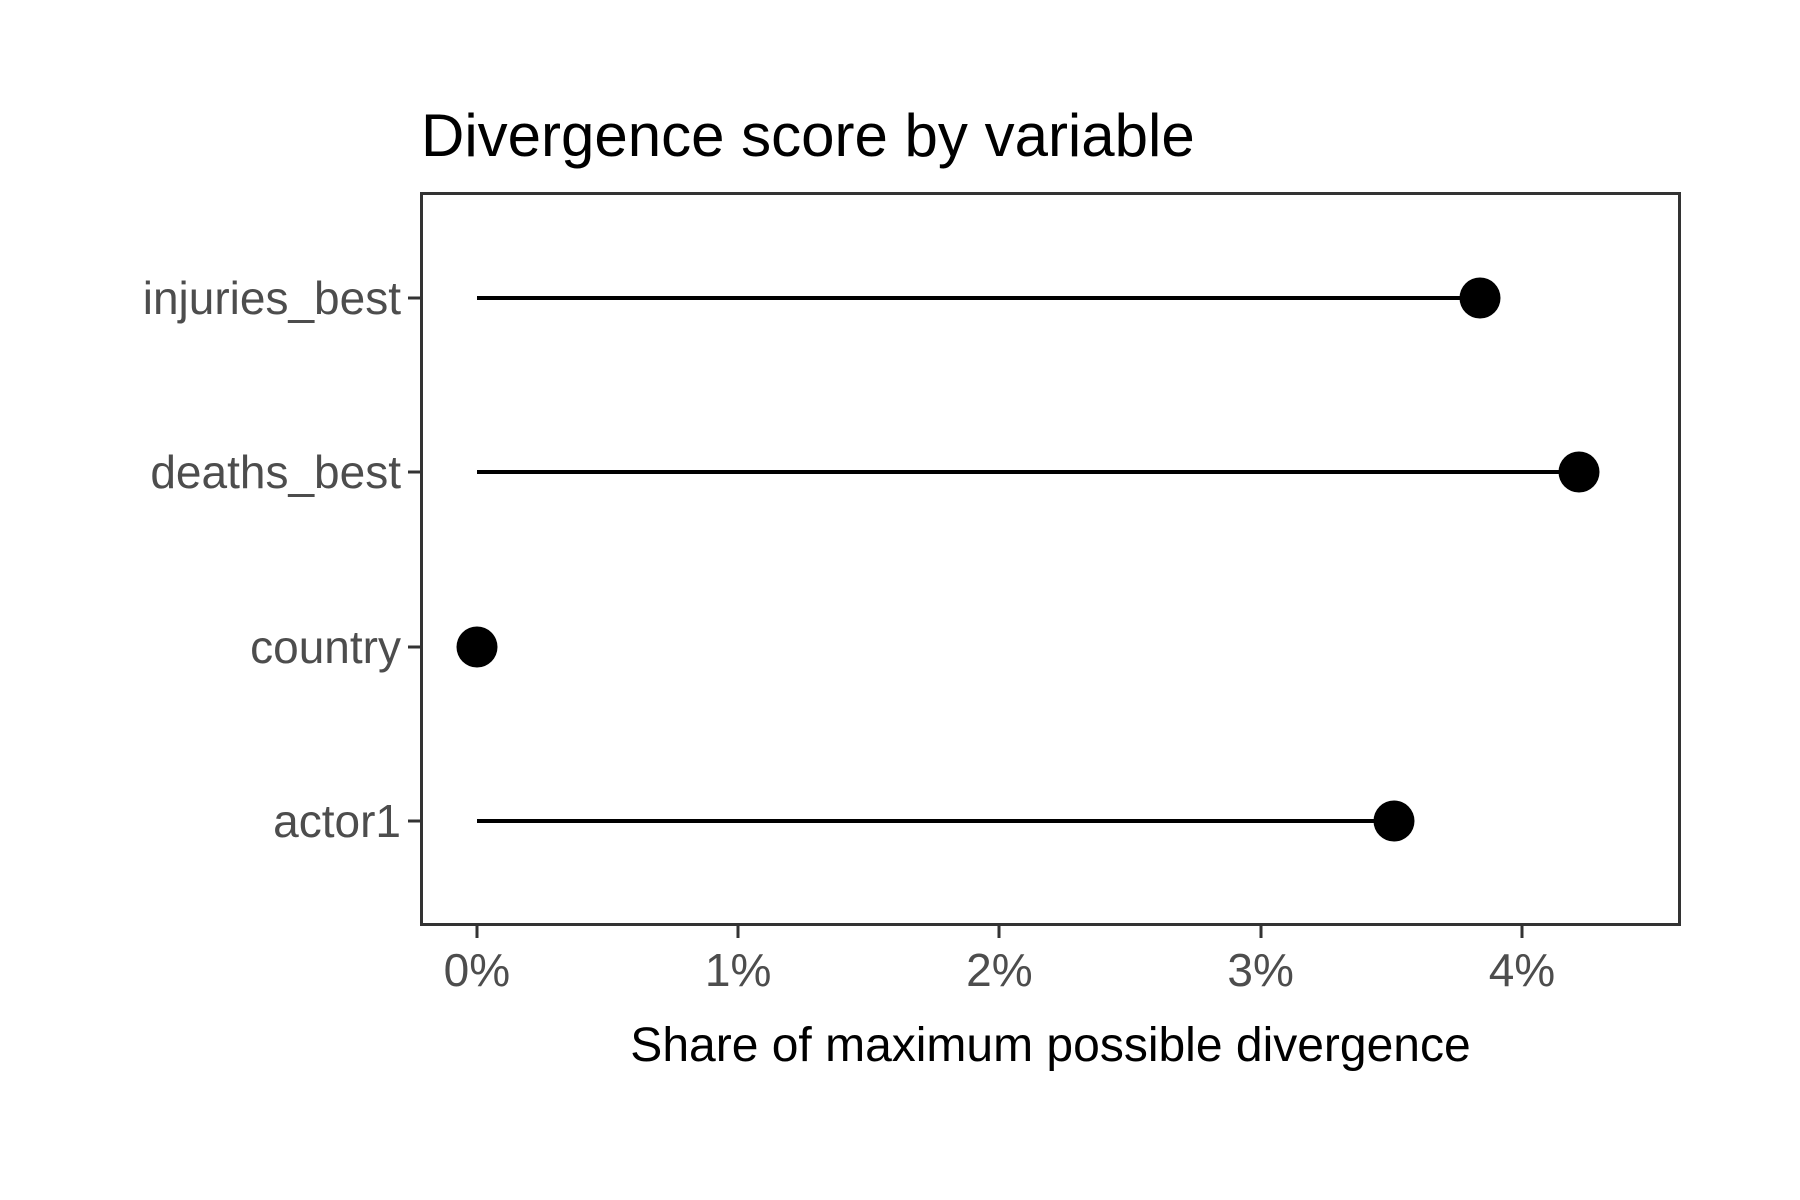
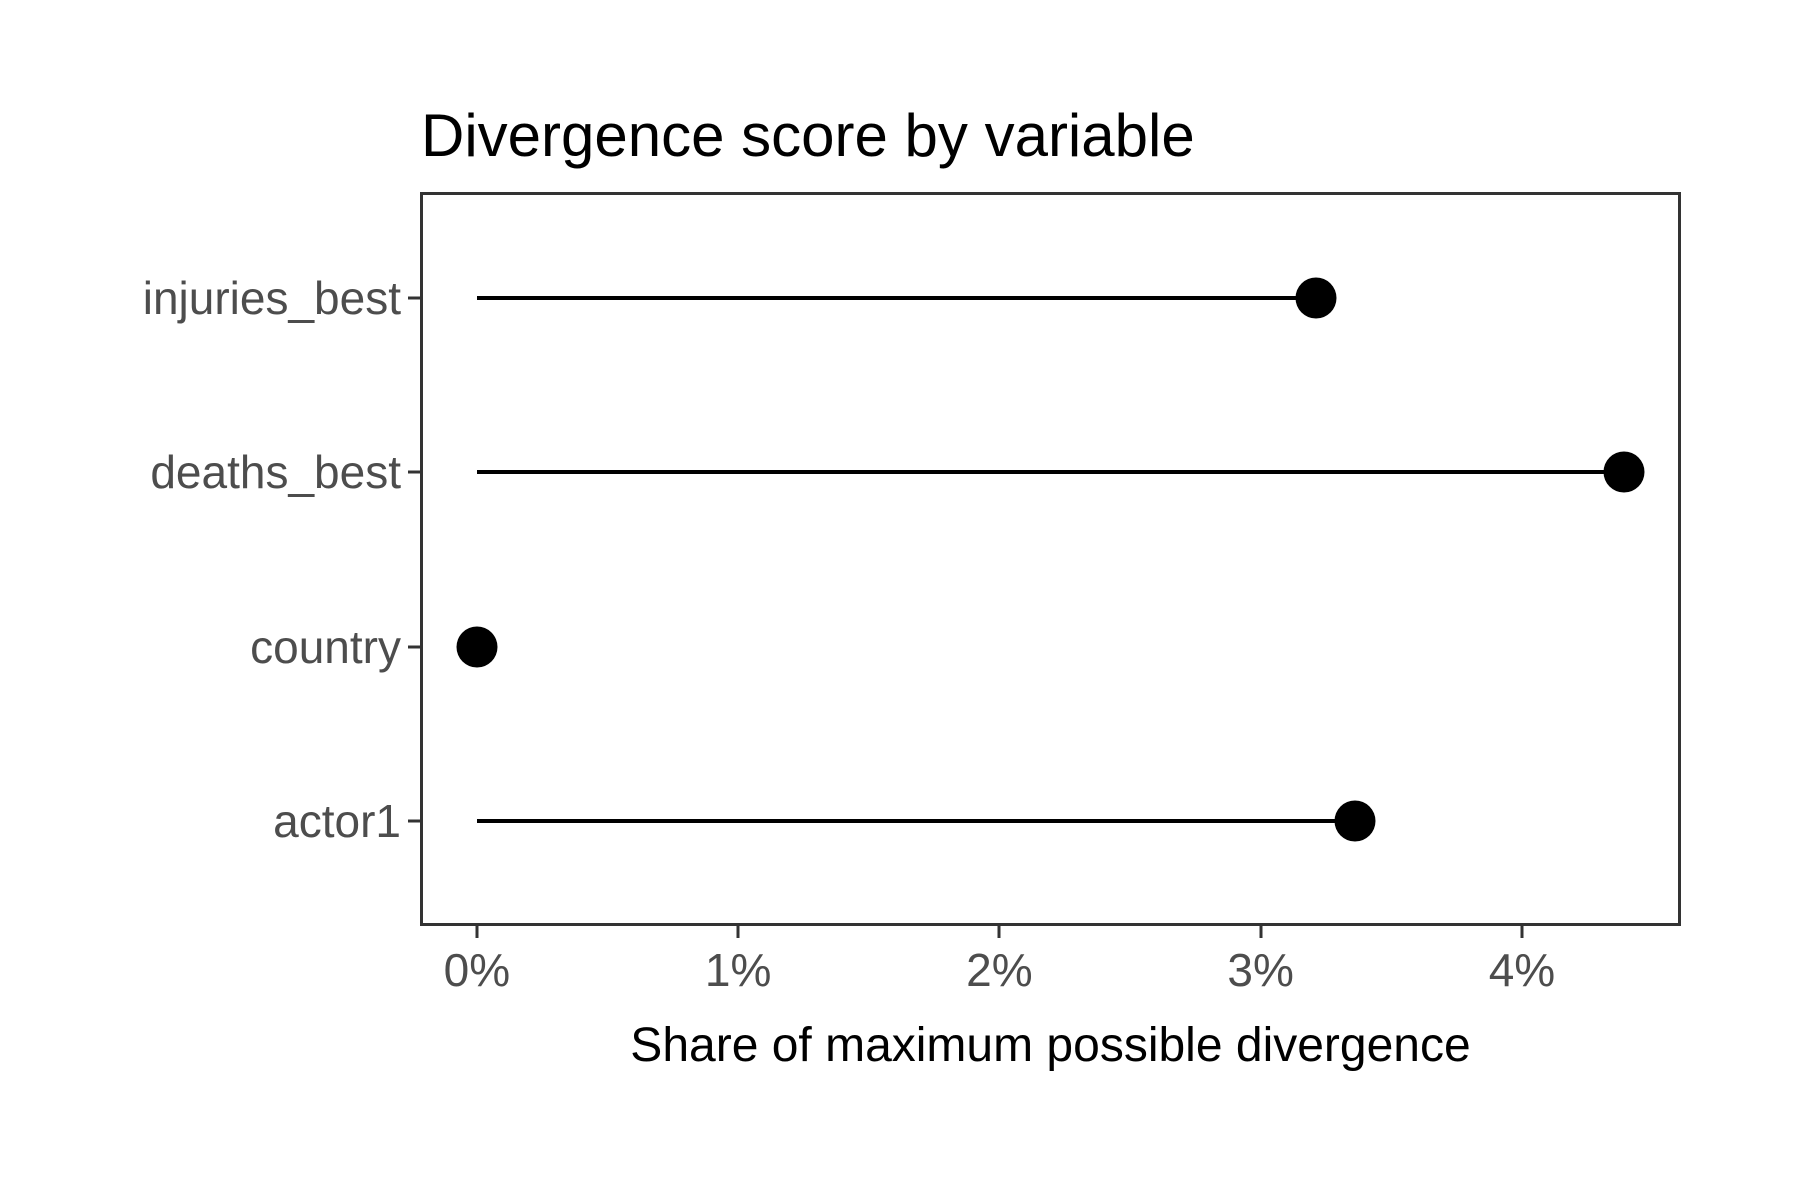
injuries_best: 3.84% -> 3.21%
deaths_best: 4.22% -> 4.39%
actor1: 3.51% -> 3.36%
